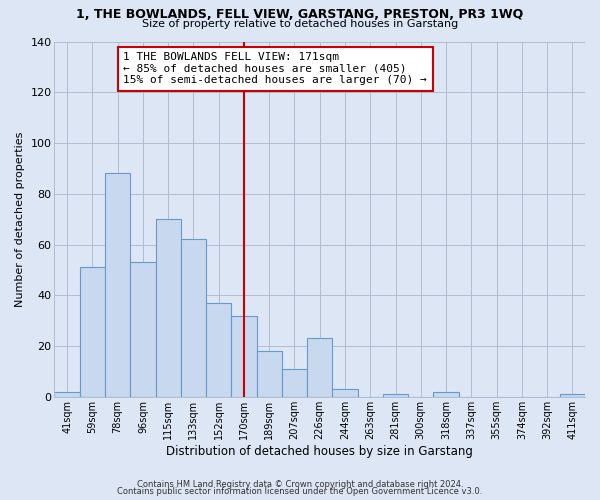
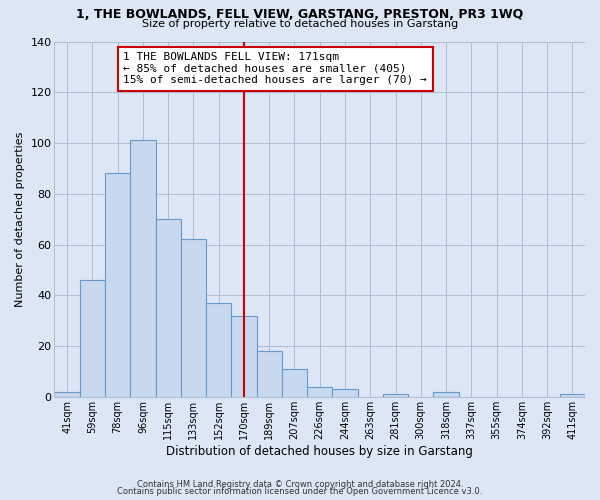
59sqm: 51 -> 46
96sqm: 53 -> 101
226sqm: 23 -> 4
